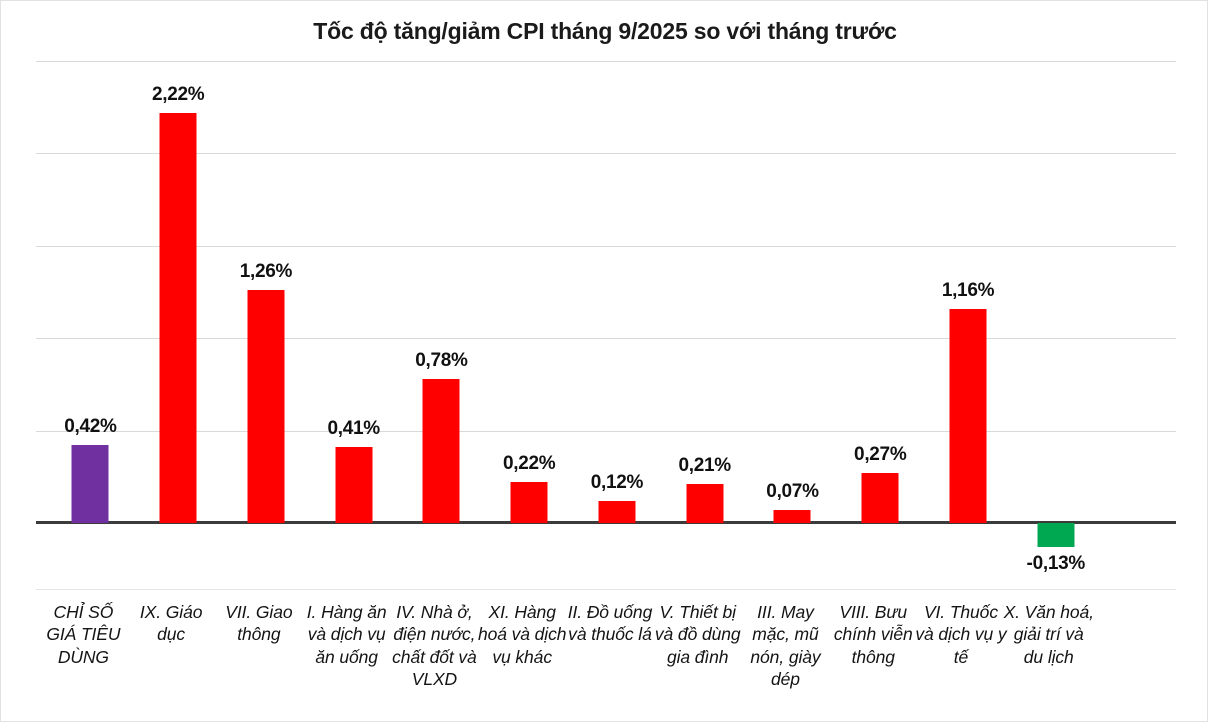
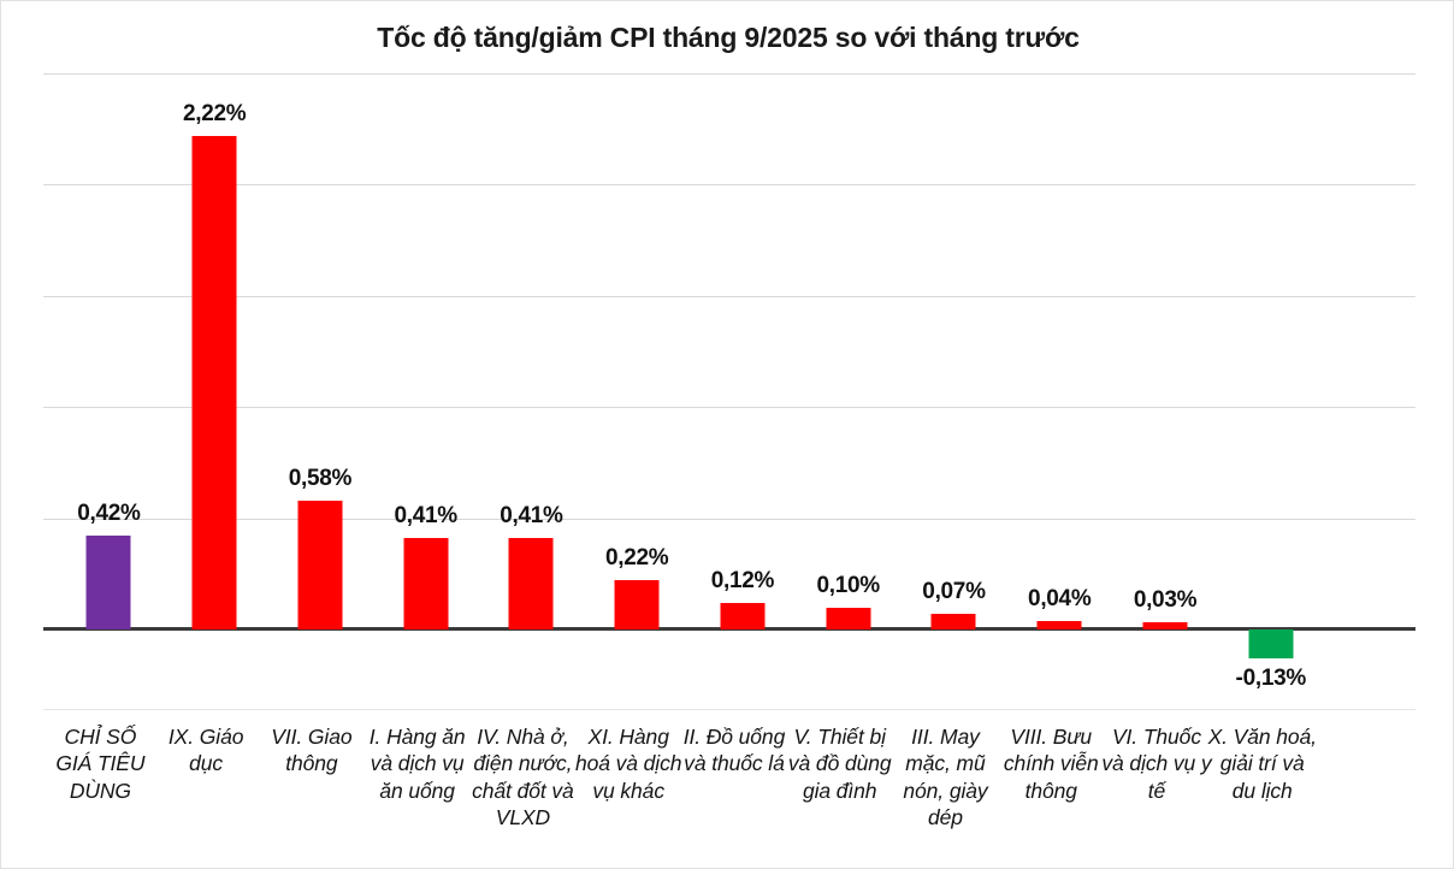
VII. Giao thông: 1,26% -> 0,58%
IV. Nhà ở, điện nước, chất đốt và VLXD: 0,78% -> 0,41%
V. Thiết bị và đồ dùng gia đình: 0,21% -> 0,10%
VIII. Bưu chính viễn thông: 0,27% -> 0,04%
VI. Thuốc và dịch vụ y tế: 1,16% -> 0,03%
